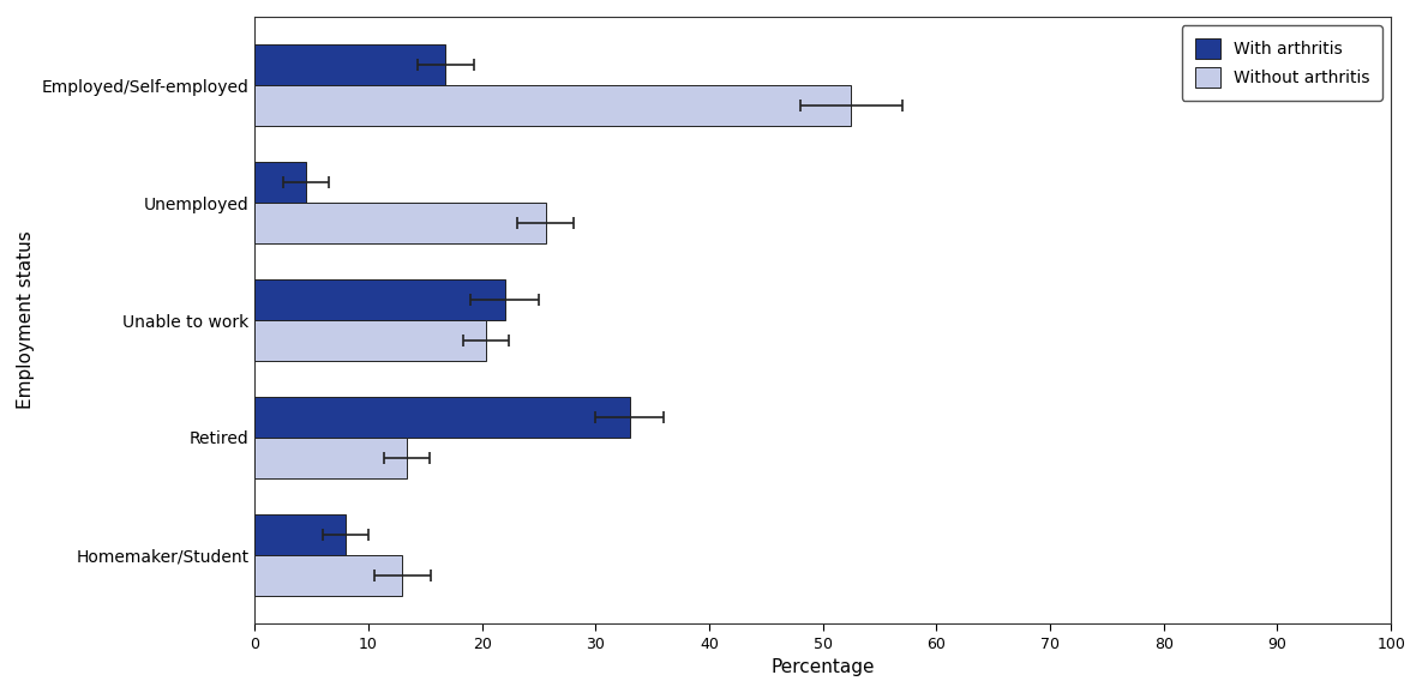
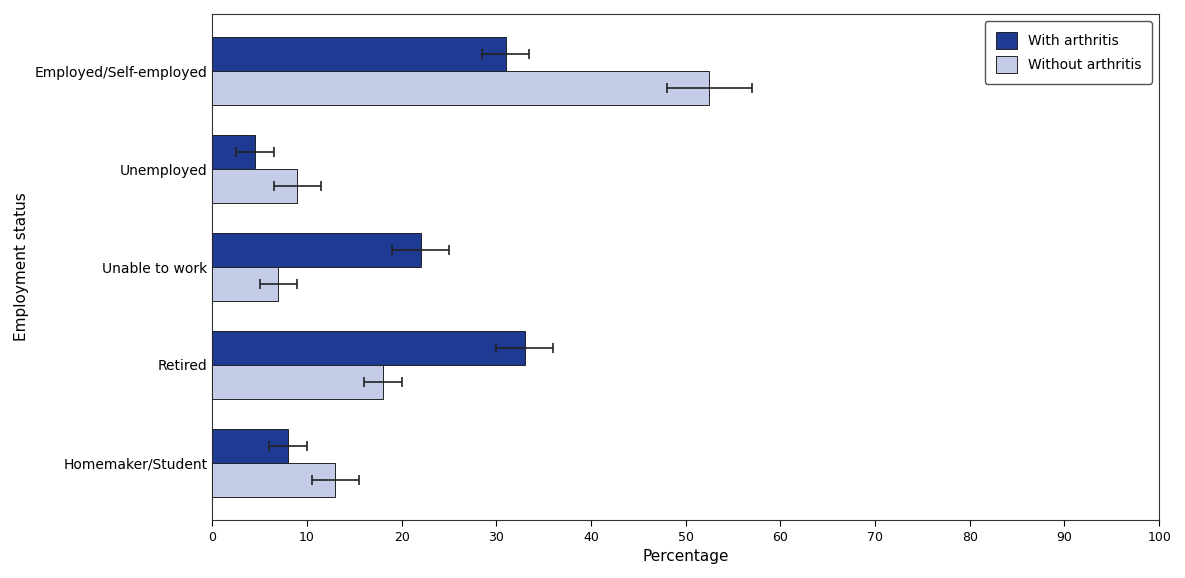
With arthritis/Employed/Self-employed: 16.8 -> 31.0
Without arthritis/Unemployed: 25.6 -> 9.0
Without arthritis/Unable to work: 20.4 -> 7.0
Without arthritis/Retired: 13.4 -> 18.0
